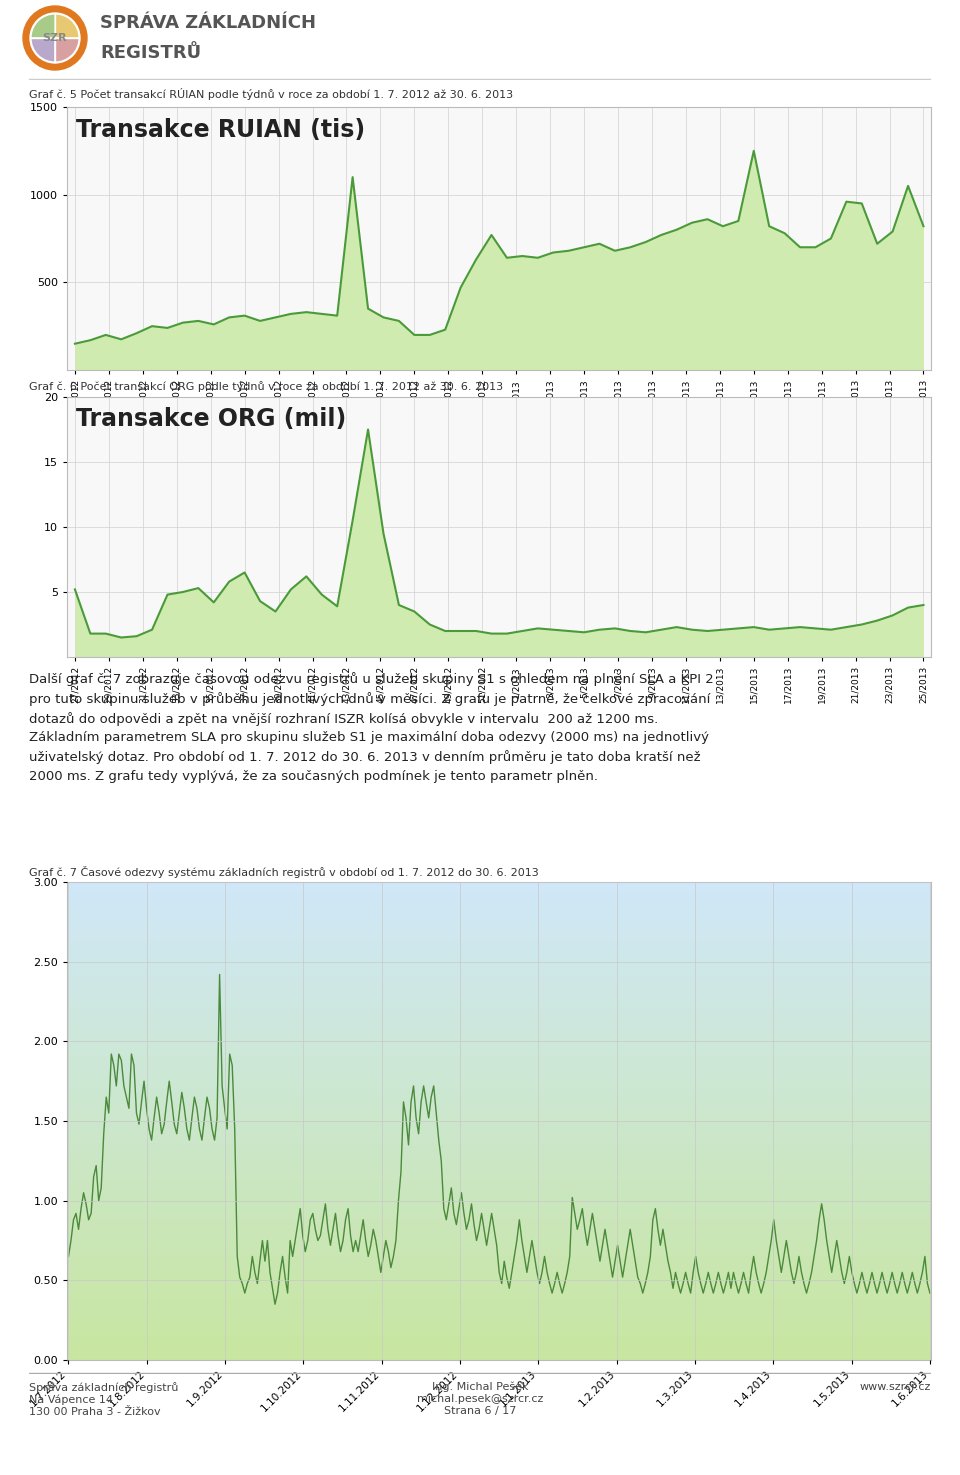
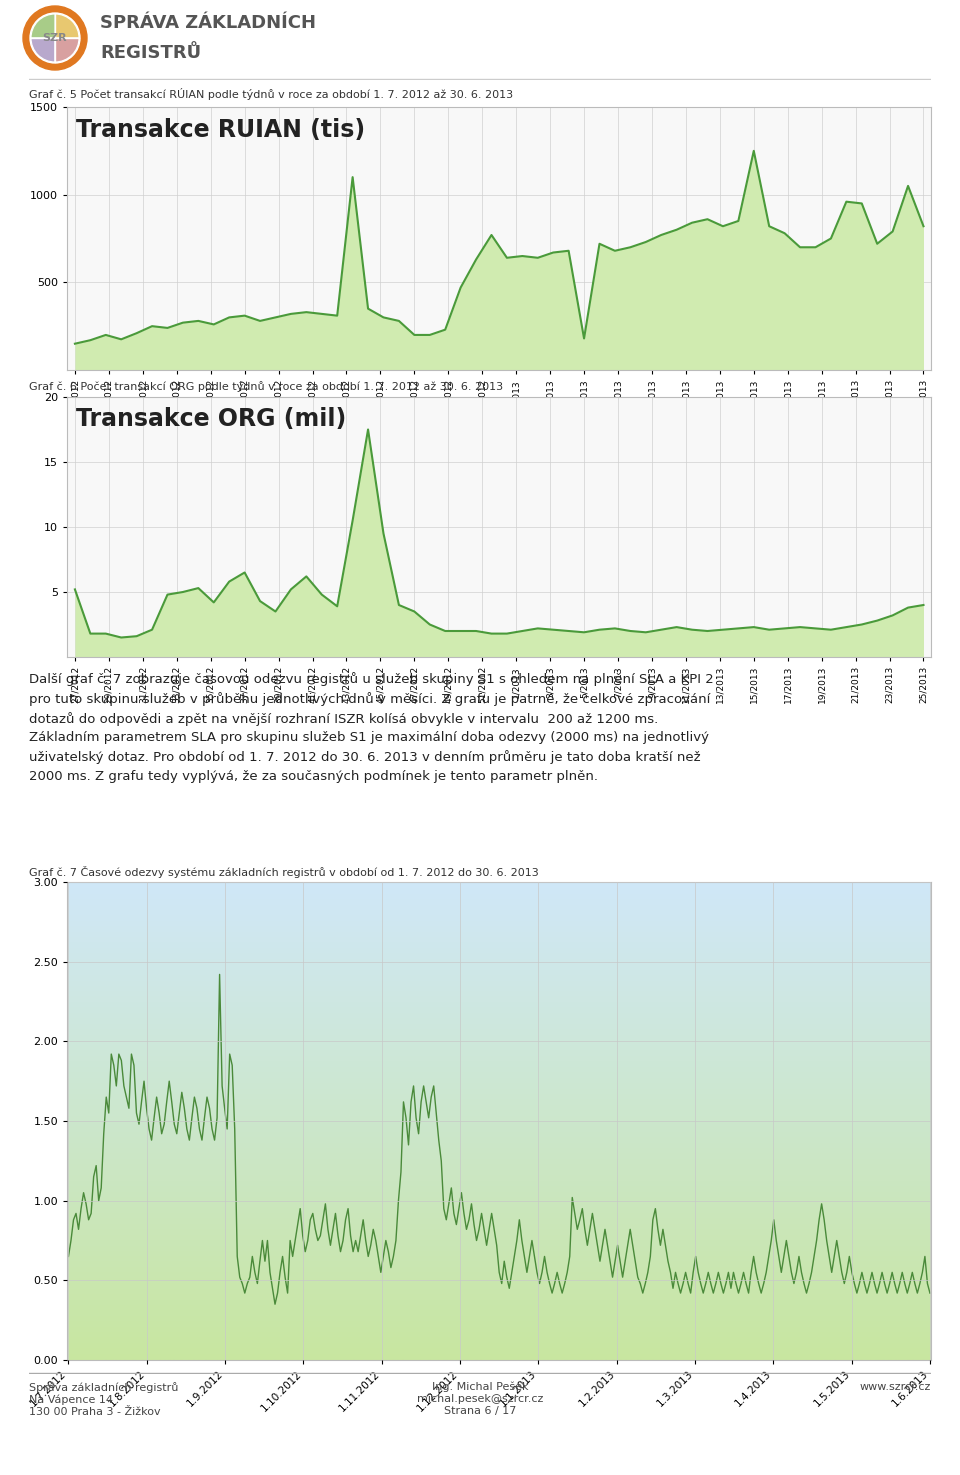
5/2013: 700 -> 180
